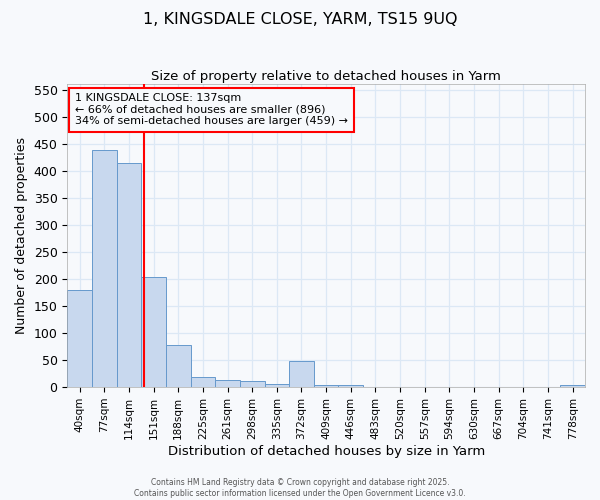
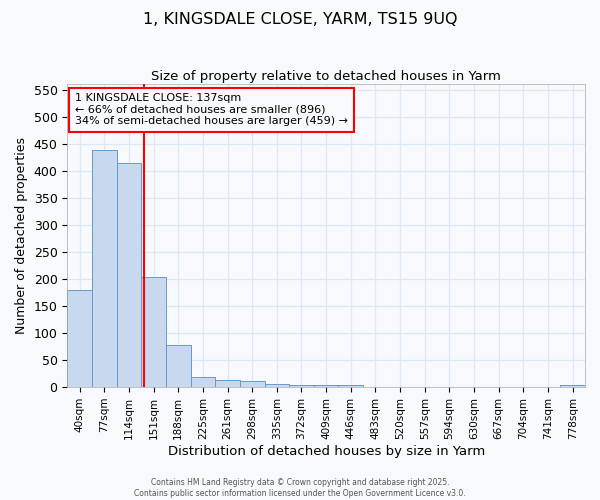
372sqm: 48 -> 4
